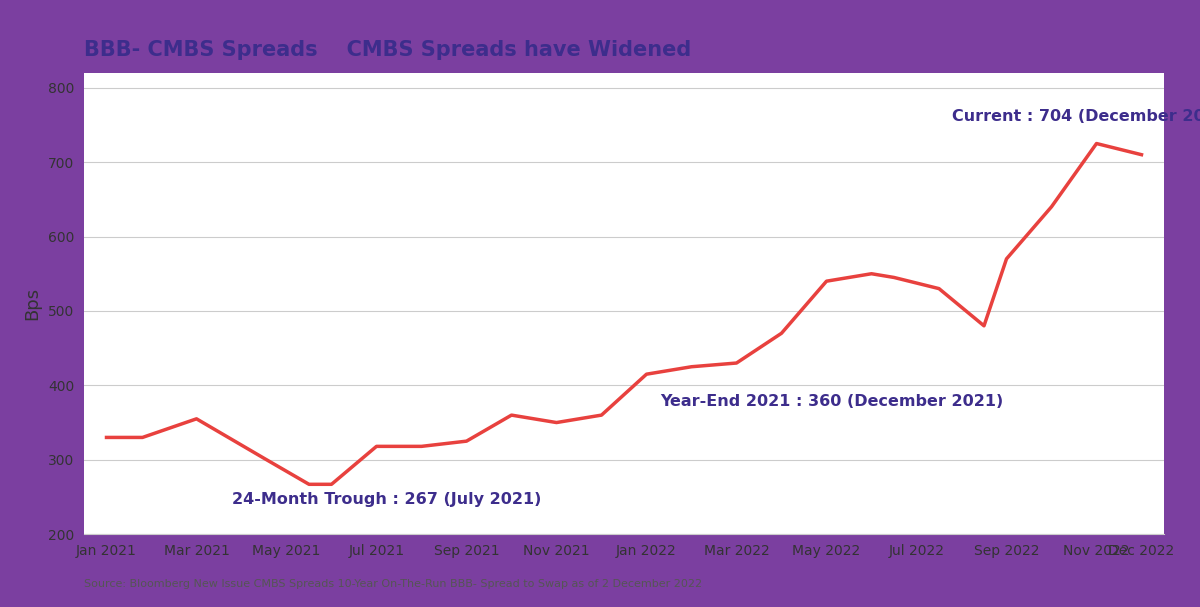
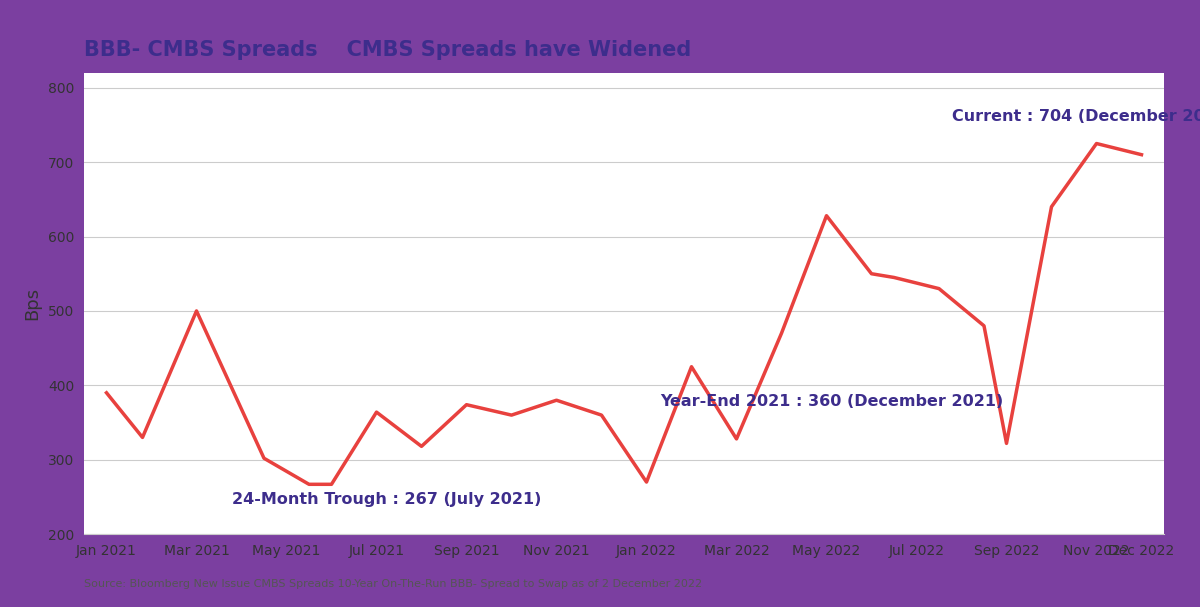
Jan 2021: 330 -> 390
Mar 2021: 355 -> 500
Jul 2021: 318 -> 364
Sep 2021: 325 -> 374
Nov 2021: 350 -> 380
Jan 2022: 415 -> 270
Mar 2022: 430 -> 328
May 2022: 540 -> 628
Sep 2022: 570 -> 322
